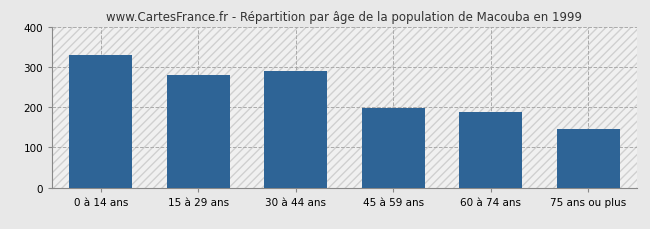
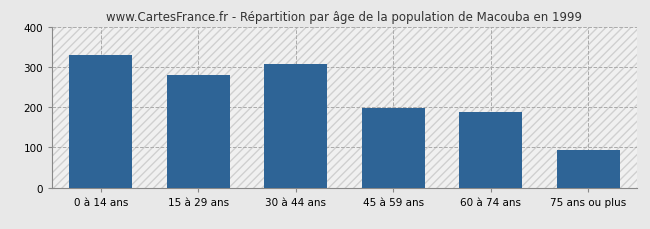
30 à 44 ans: 290 -> 307
75 ans ou plus: 145 -> 94
